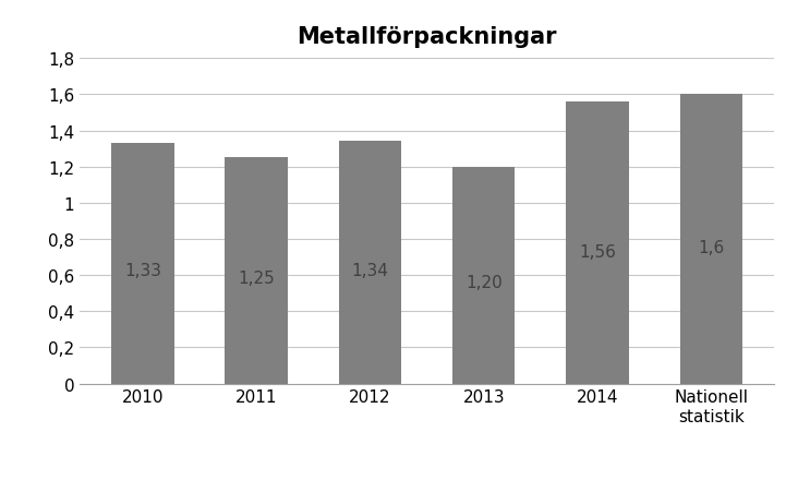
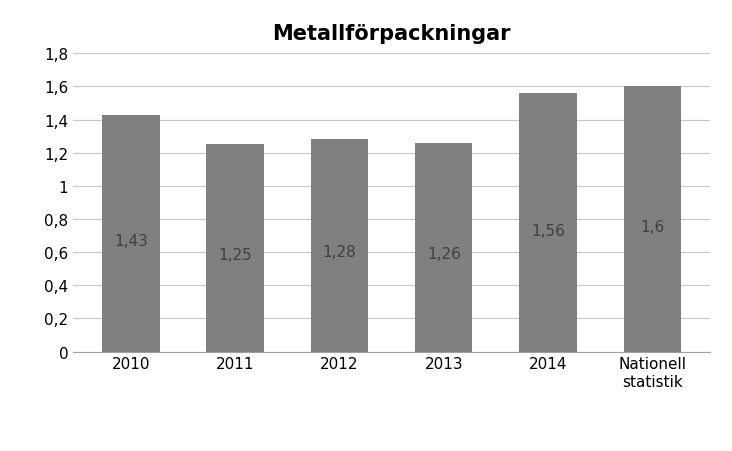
2010: 1,33 -> 1,43
2012: 1,34 -> 1,28
2013: 1,20 -> 1,26
